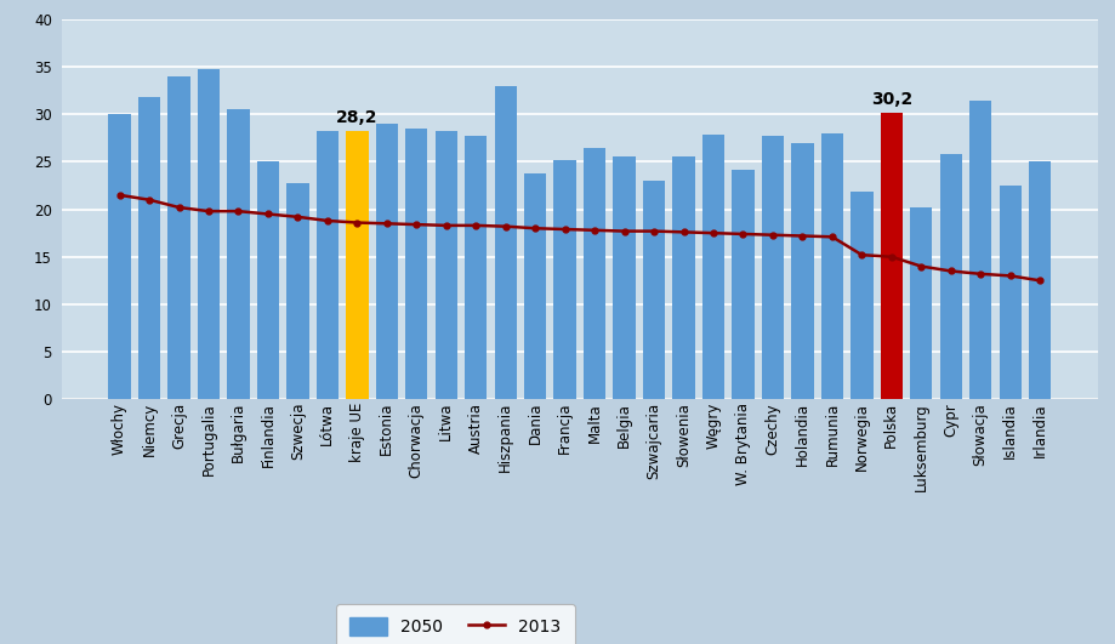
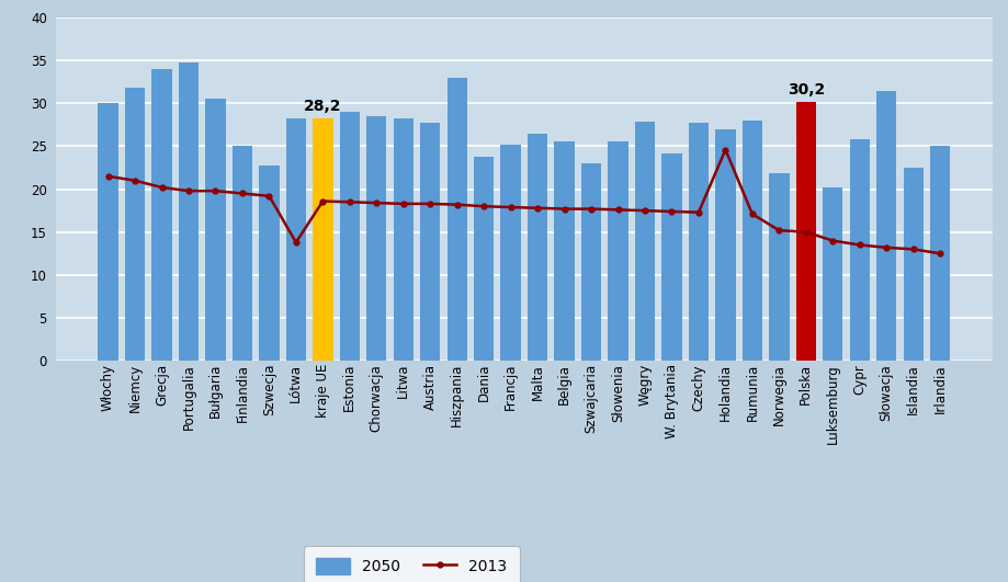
2013/Lótwa: 18.8 -> 13.8
2013/Holandia: 17.2 -> 24.6
